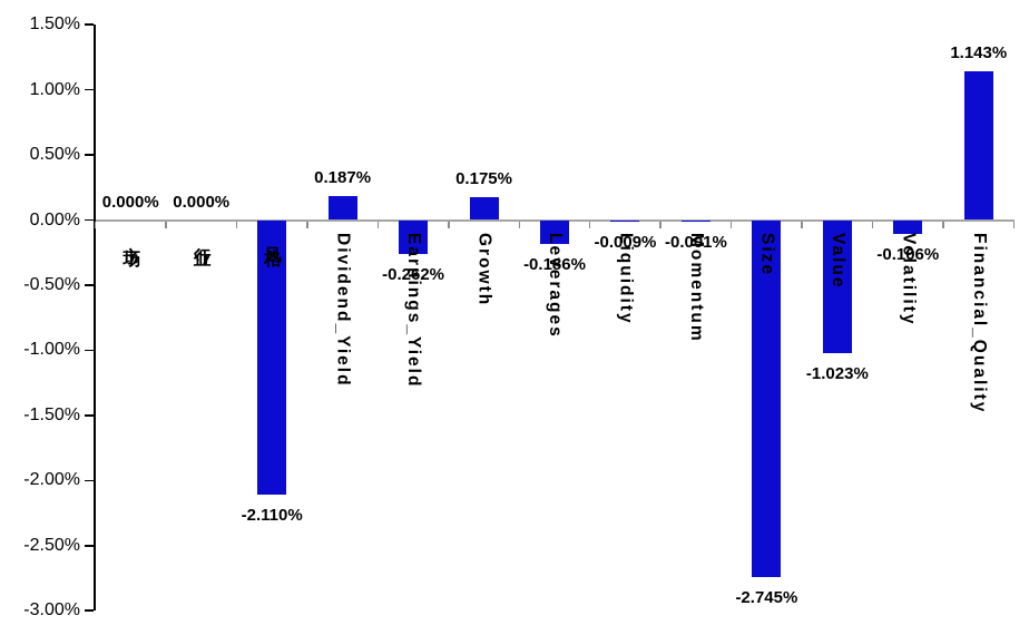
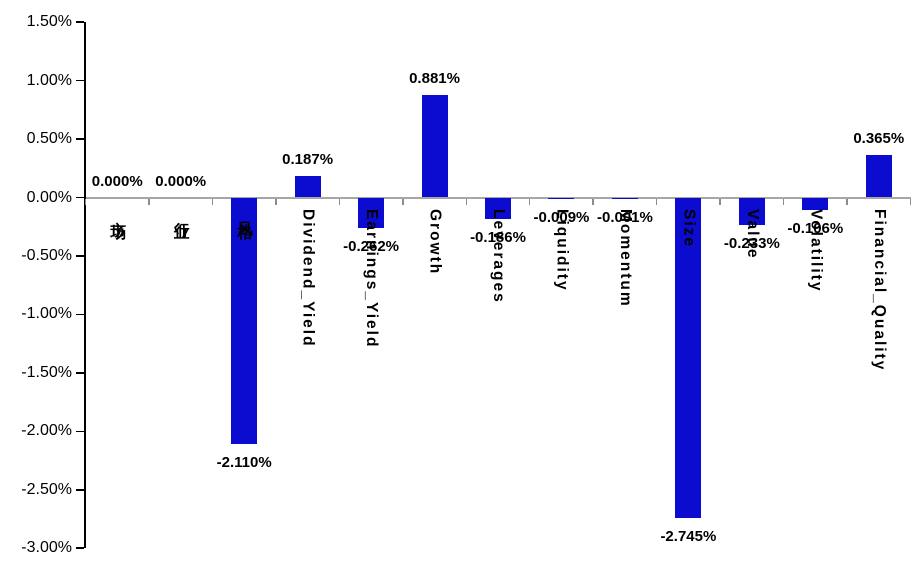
Growth: 0.175% -> 0.881%
Value: -1.023% -> -0.233%
Financial_Quality: 1.143% -> 0.365%
